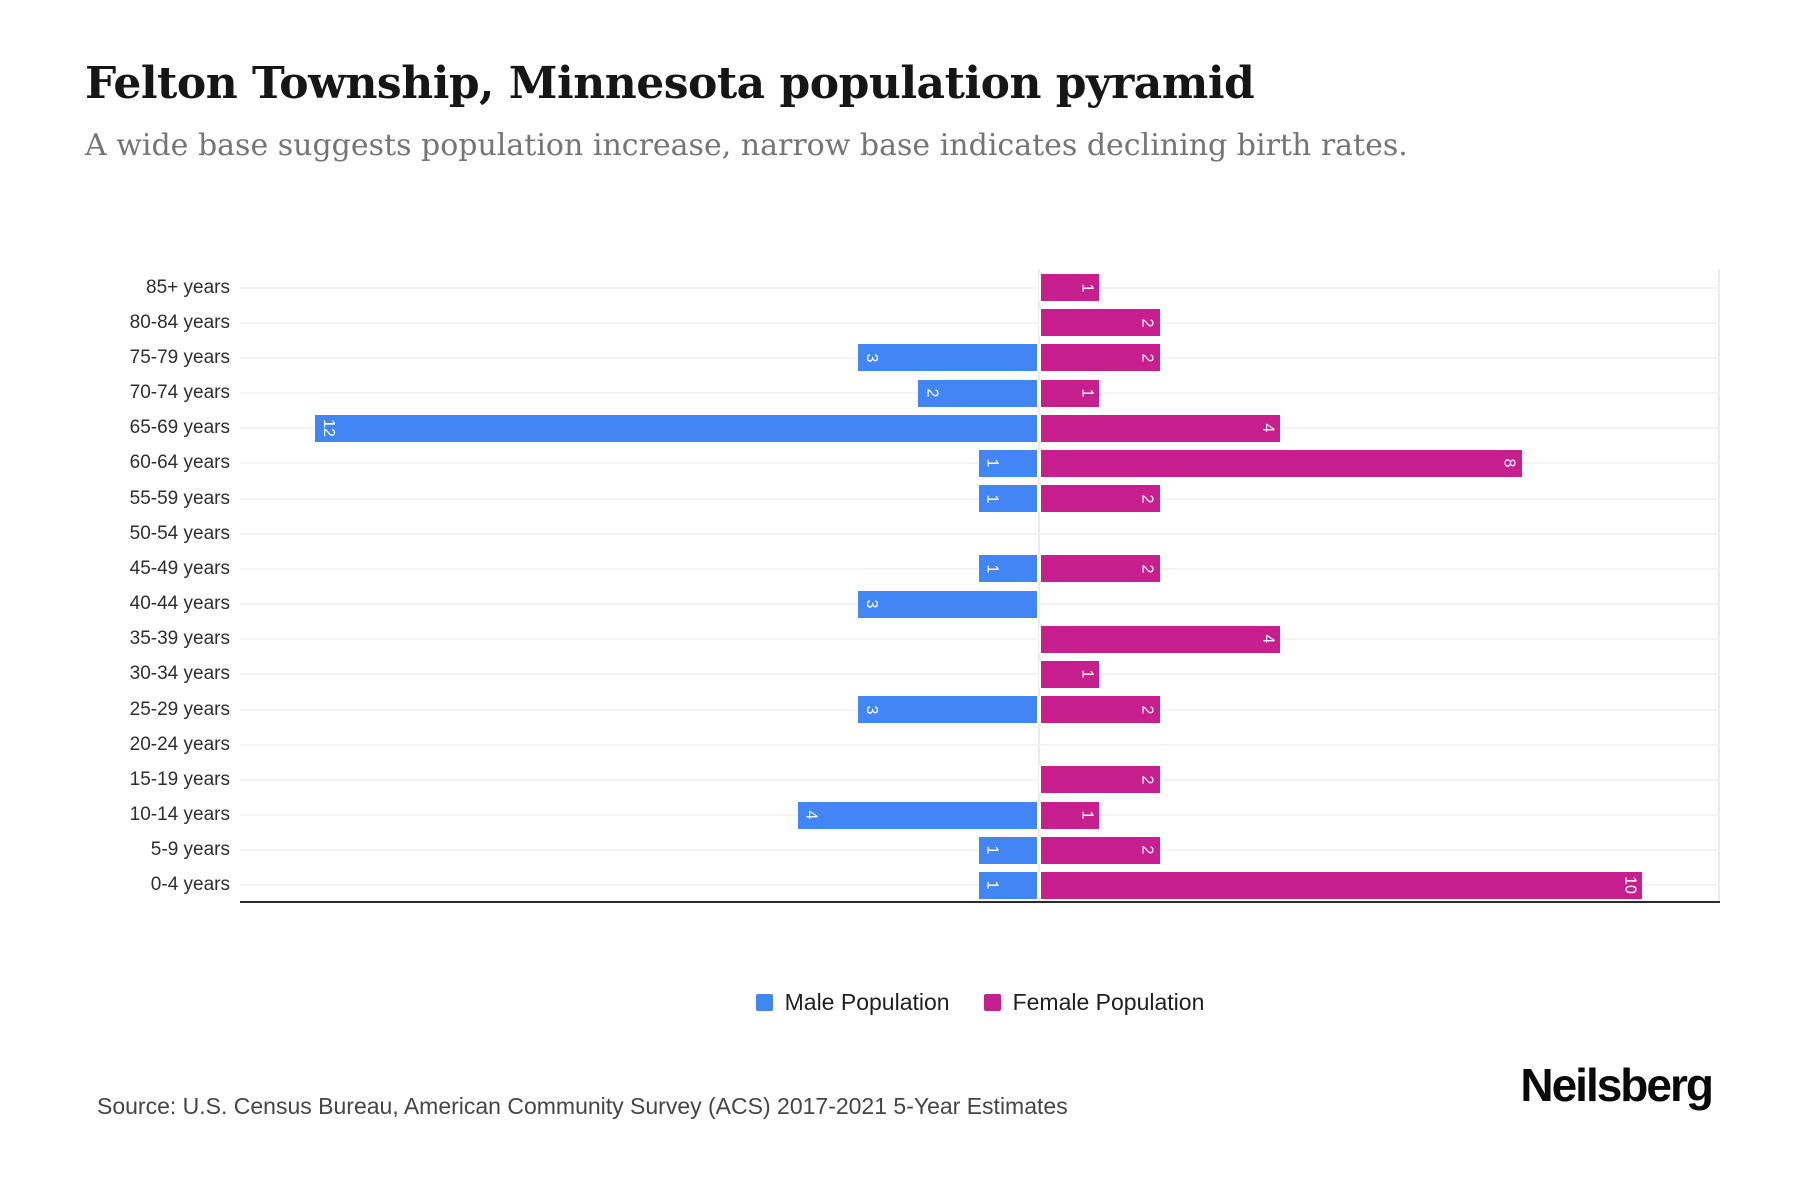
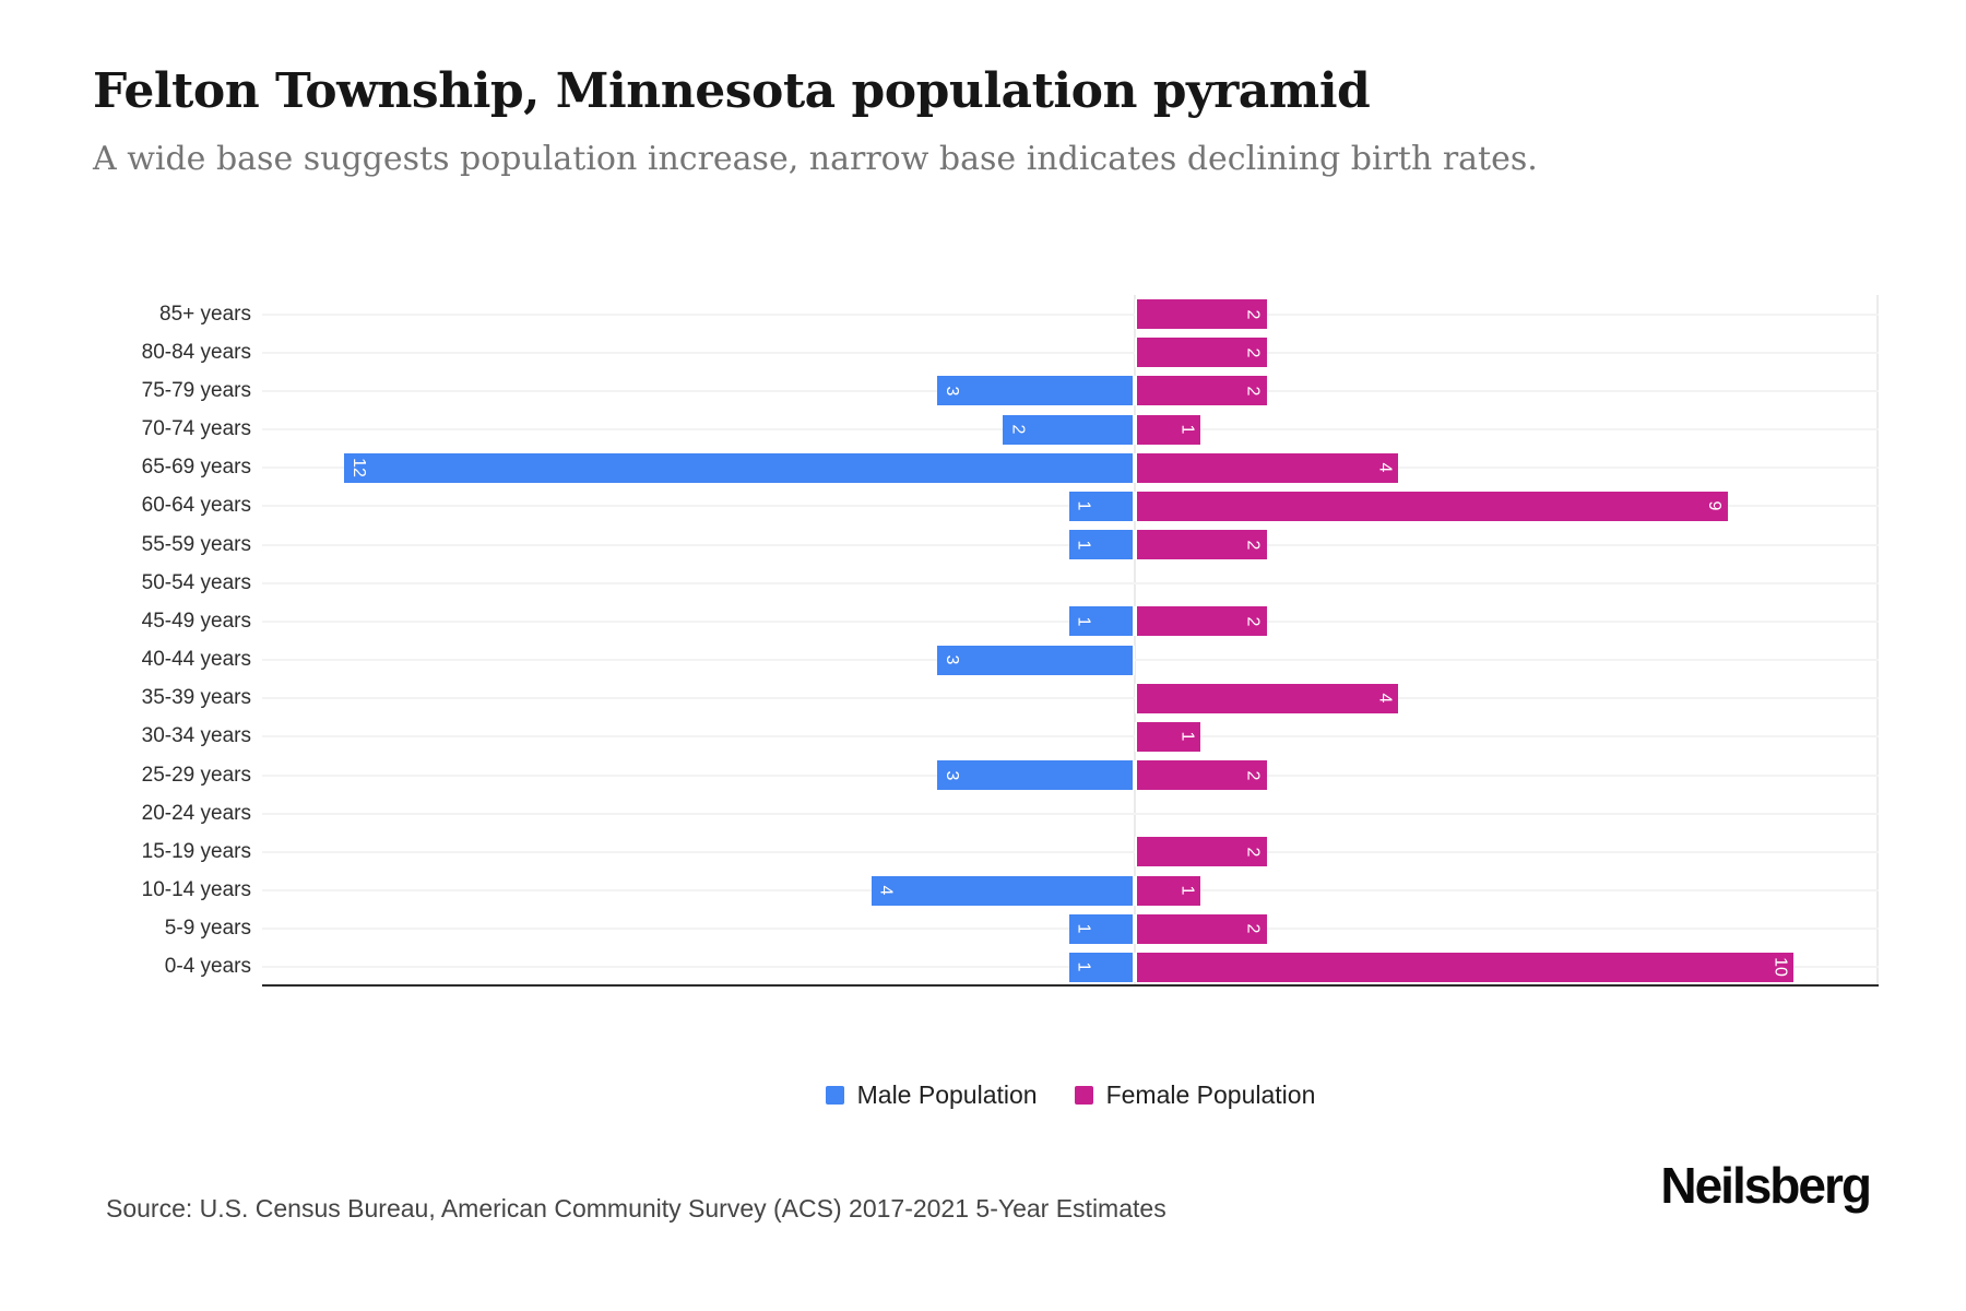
Female Population/85+ years: 1 -> 2
Female Population/60-64 years: 8 -> 9
